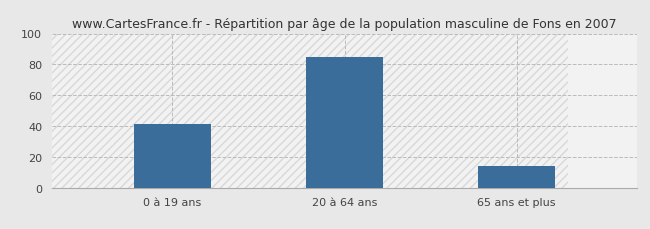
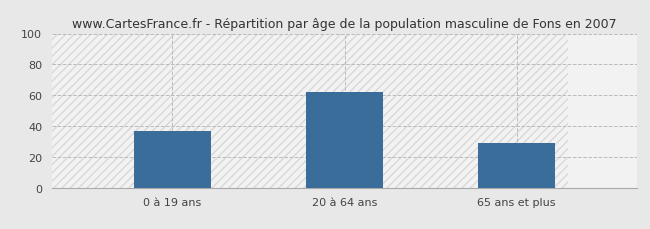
0 à 19 ans: 41 -> 37
20 à 64 ans: 85 -> 62
65 ans et plus: 14 -> 29
